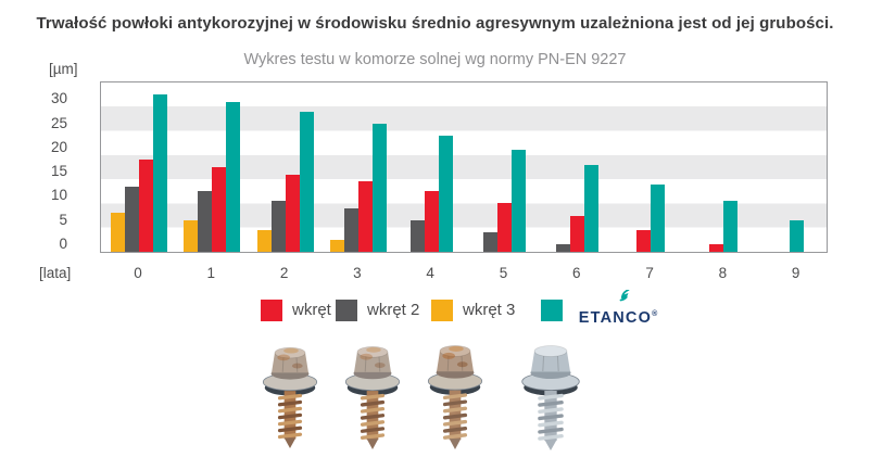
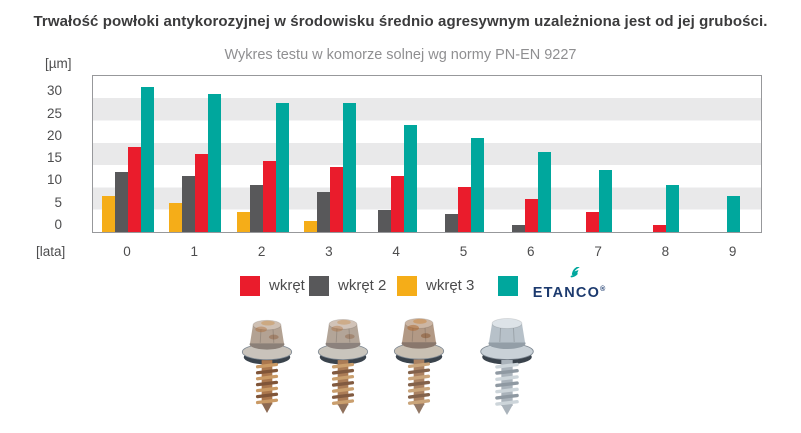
ETANCO/3: 26 -> 29
wkręt 2/4: 6 -> 5
ETANCO/9: 6 -> 8
